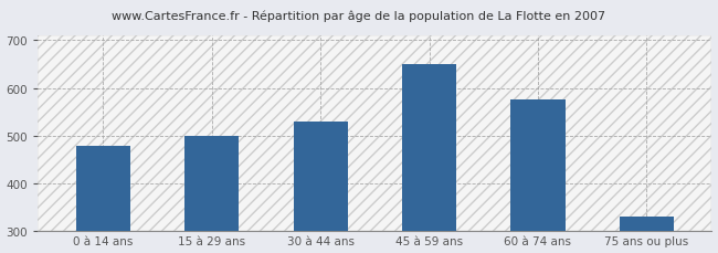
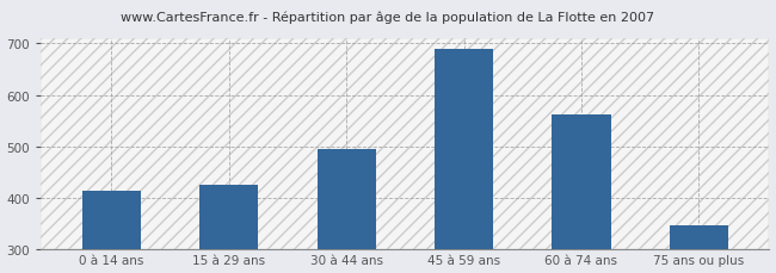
0 à 14 ans: 480 -> 415
15 à 29 ans: 500 -> 425
30 à 44 ans: 530 -> 495
45 à 59 ans: 650 -> 690
60 à 74 ans: 575 -> 562
75 ans ou plus: 330 -> 348
